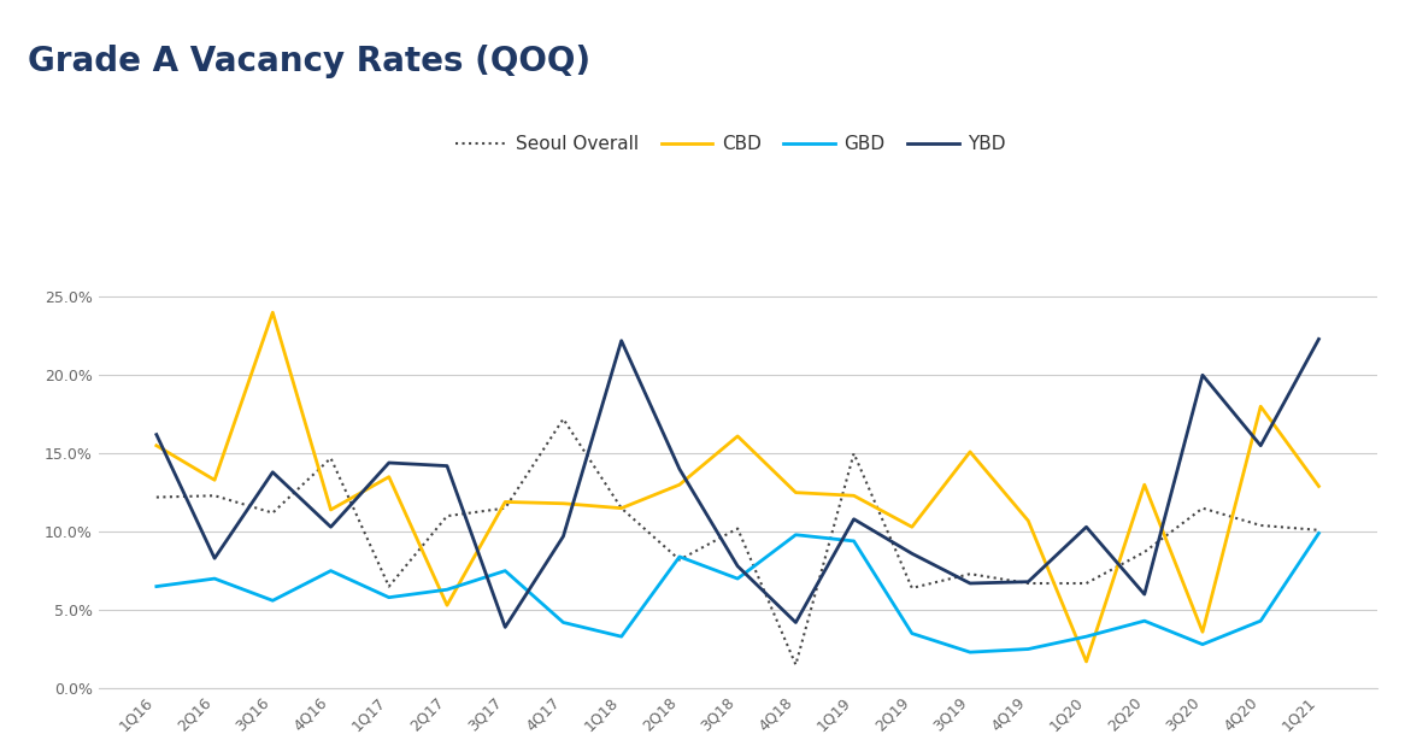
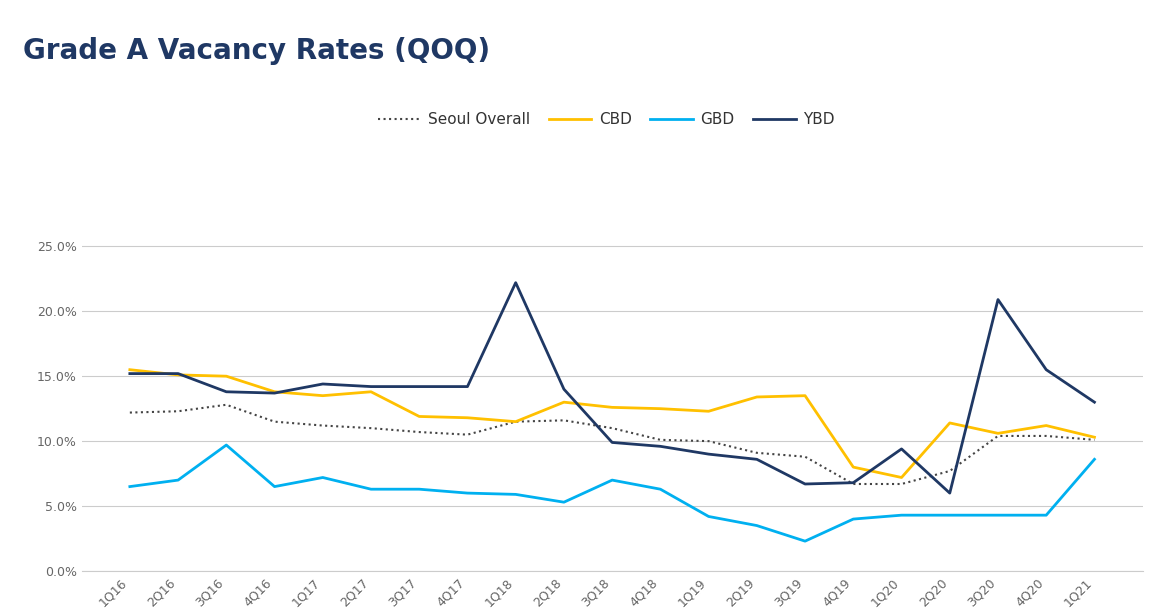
YBD/1Q16: 16.2% -> 15.2%
CBD/2Q16: 13.3% -> 15.1%
YBD/2Q16: 8.3% -> 15.2%
Seoul Overall/3Q16: 11.2% -> 12.8%
CBD/3Q16: 24.0% -> 15.0%
GBD/3Q16: 5.6% -> 9.7%
Seoul Overall/4Q16: 14.7% -> 11.5%
CBD/4Q16: 11.4% -> 13.8%
GBD/4Q16: 7.5% -> 6.5%
YBD/4Q16: 10.3% -> 13.7%
Seoul Overall/1Q17: 6.5% -> 11.2%
GBD/1Q17: 5.8% -> 7.2%
CBD/2Q17: 5.3% -> 13.8%
Seoul Overall/3Q17: 11.5% -> 10.7%
GBD/3Q17: 7.5% -> 6.3%
YBD/3Q17: 3.9% -> 14.2%
Seoul Overall/4Q17: 17.2% -> 10.5%
GBD/4Q17: 4.2% -> 6.0%
YBD/4Q17: 9.7% -> 14.2%
GBD/1Q18: 3.3% -> 5.9%
Seoul Overall/2Q18: 8.2% -> 11.6%
GBD/2Q18: 8.4% -> 5.3%
Seoul Overall/3Q18: 10.2% -> 11.0%
CBD/3Q18: 16.1% -> 12.6%
YBD/3Q18: 7.8% -> 9.9%
Seoul Overall/4Q18: 1.5% -> 10.1%
GBD/4Q18: 9.8% -> 6.3%
YBD/4Q18: 4.2% -> 9.6%
Seoul Overall/1Q19: 15.0% -> 10.0%
GBD/1Q19: 9.4% -> 4.2%
YBD/1Q19: 10.8% -> 9.0%
Seoul Overall/2Q19: 6.4% -> 9.1%
CBD/2Q19: 10.3% -> 13.4%
Seoul Overall/3Q19: 7.3% -> 8.8%
CBD/3Q19: 15.1% -> 13.5%
CBD/4Q19: 10.7% -> 8.0%
GBD/4Q19: 2.5% -> 4.0%
CBD/1Q20: 1.7% -> 7.2%
GBD/1Q20: 3.3% -> 4.3%
YBD/1Q20: 10.3% -> 9.4%
Seoul Overall/2Q20: 8.7% -> 7.7%
CBD/2Q20: 13.0% -> 11.4%
Seoul Overall/3Q20: 11.5% -> 10.4%
CBD/3Q20: 3.6% -> 10.6%
GBD/3Q20: 2.8% -> 4.3%
YBD/3Q20: 20.0% -> 20.9%
CBD/4Q20: 18.0% -> 11.2%
CBD/1Q21: 12.9% -> 10.3%
GBD/1Q21: 9.9% -> 8.6%
YBD/1Q21: 22.3% -> 13.0%
